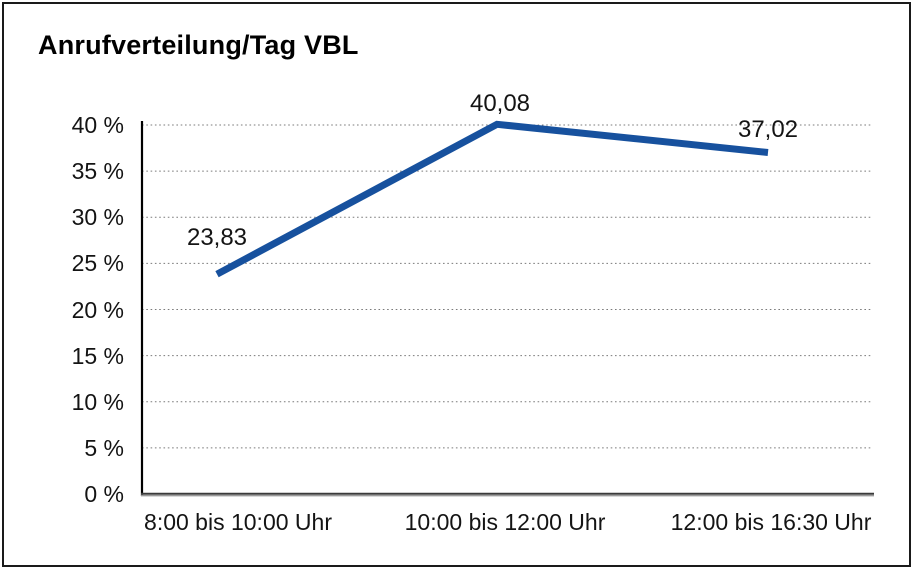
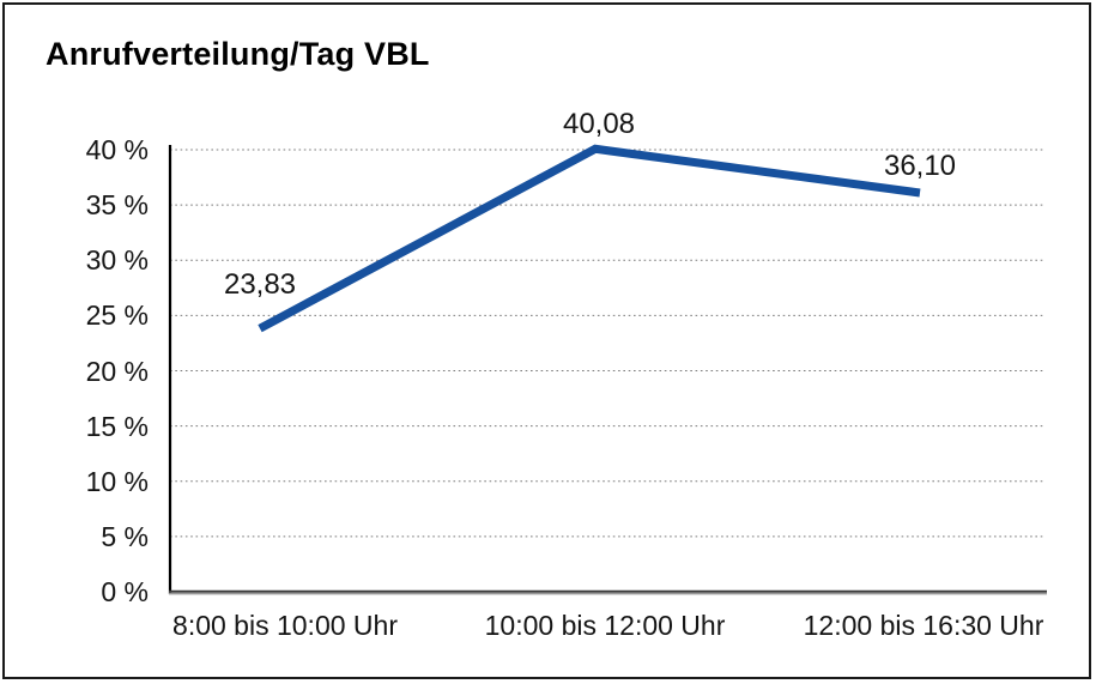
12:00 bis 16:30 Uhr: 37,02 -> 36,10
